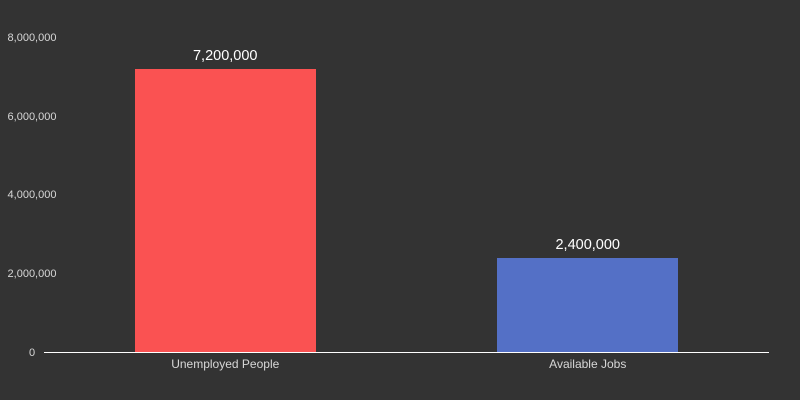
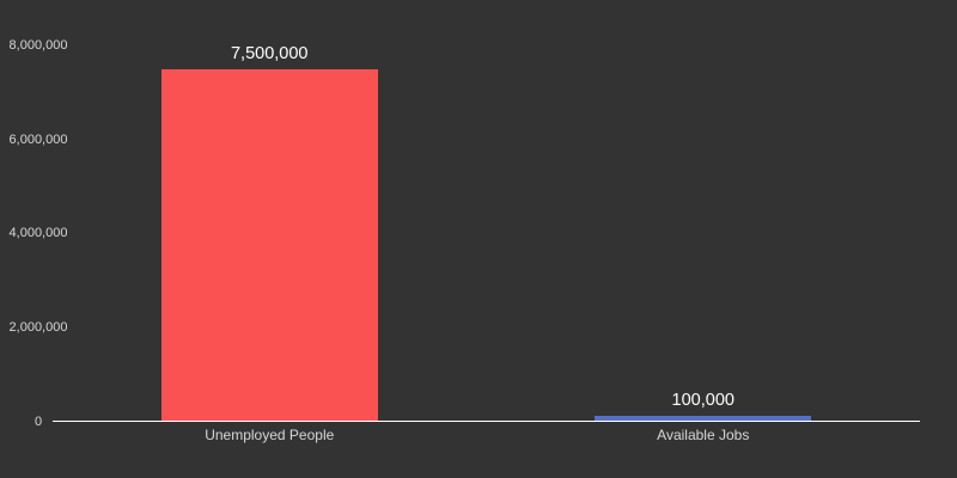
Unemployed People: 7,200,000 -> 7,500,000
Available Jobs: 2,400,000 -> 100,000
